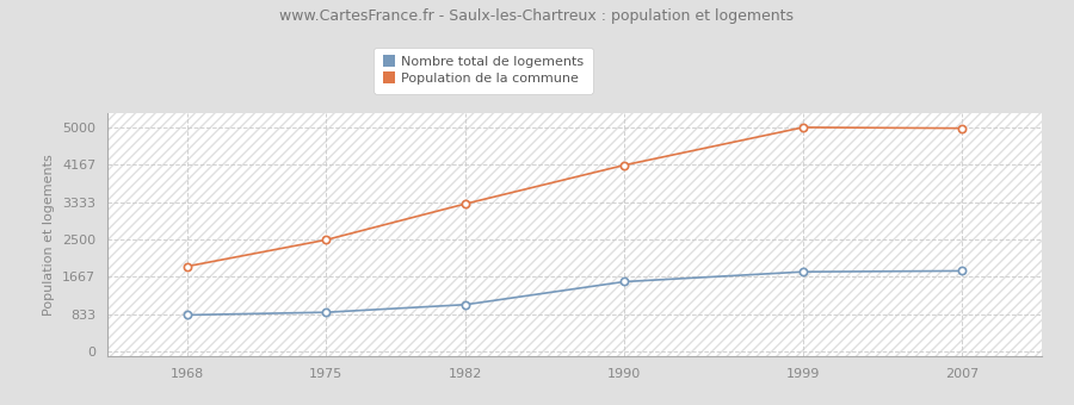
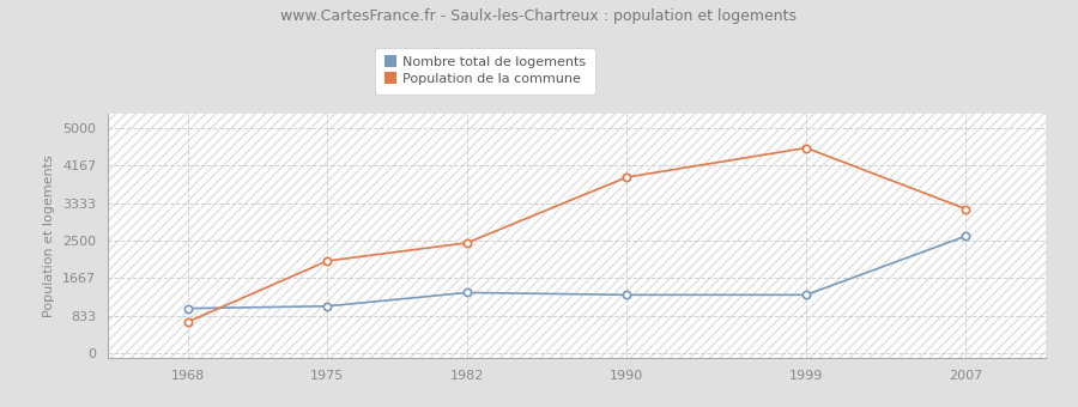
Nombre total de logements/1968: 820 -> 1000
Population de la commune/1968: 1900 -> 700
Nombre total de logements/1975: 880 -> 1050
Population de la commune/1975: 2490 -> 2050
Nombre total de logements/1982: 1050 -> 1350
Population de la commune/1982: 3290 -> 2450
Nombre total de logements/1990: 1560 -> 1300
Population de la commune/1990: 4150 -> 3900
Nombre total de logements/1999: 1780 -> 1300
Population de la commune/1999: 4990 -> 4550
Nombre total de logements/2007: 1800 -> 2600
Population de la commune/2007: 4970 -> 3200
